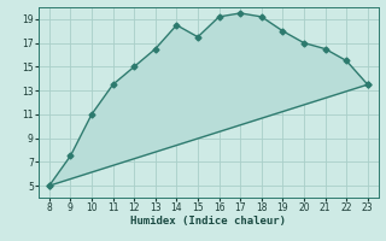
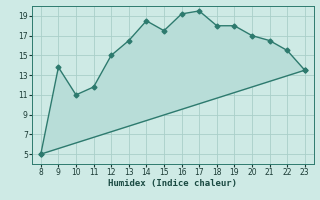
9: 7.5 -> 13.8
11: 13.5 -> 11.8
18: 19.2 -> 18.0
